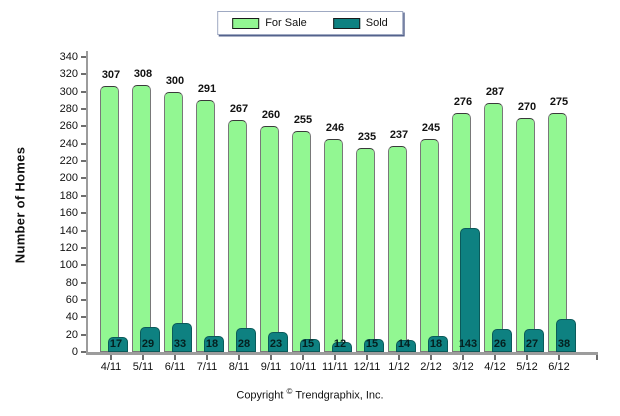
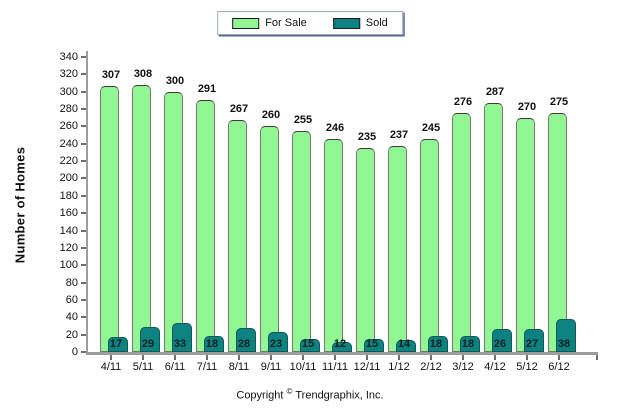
Sold/3/12: 143 -> 18
